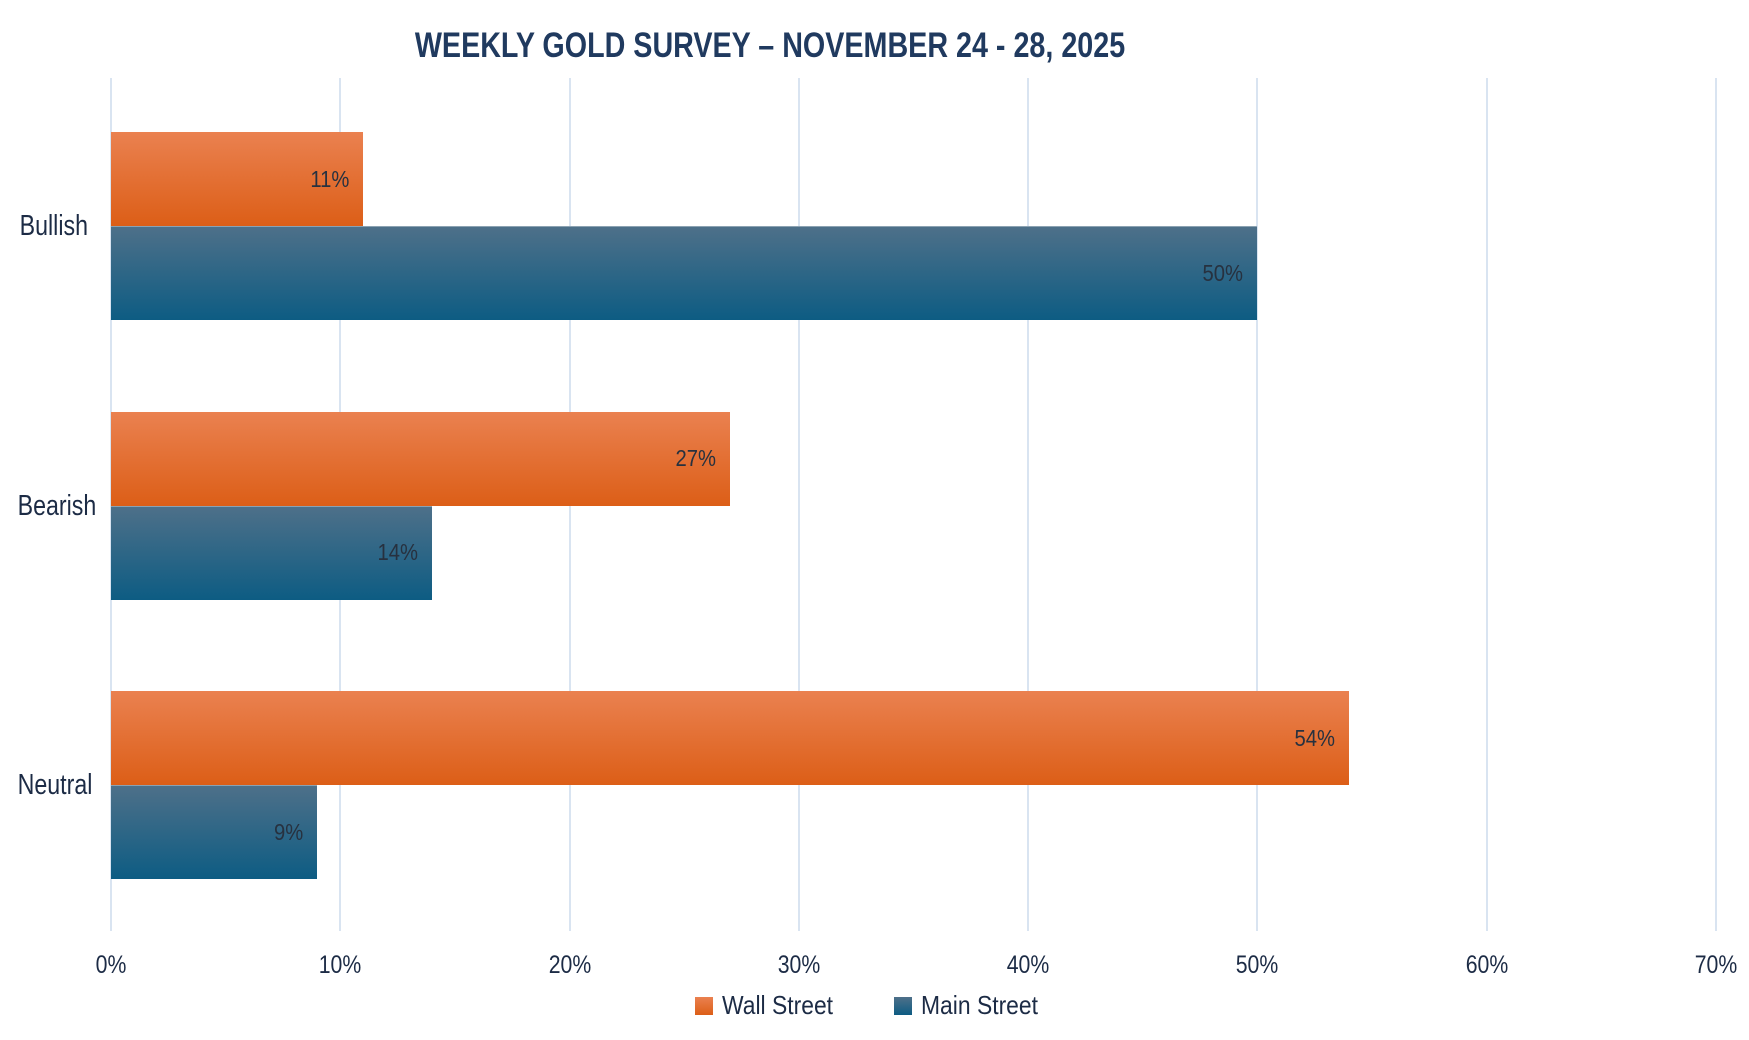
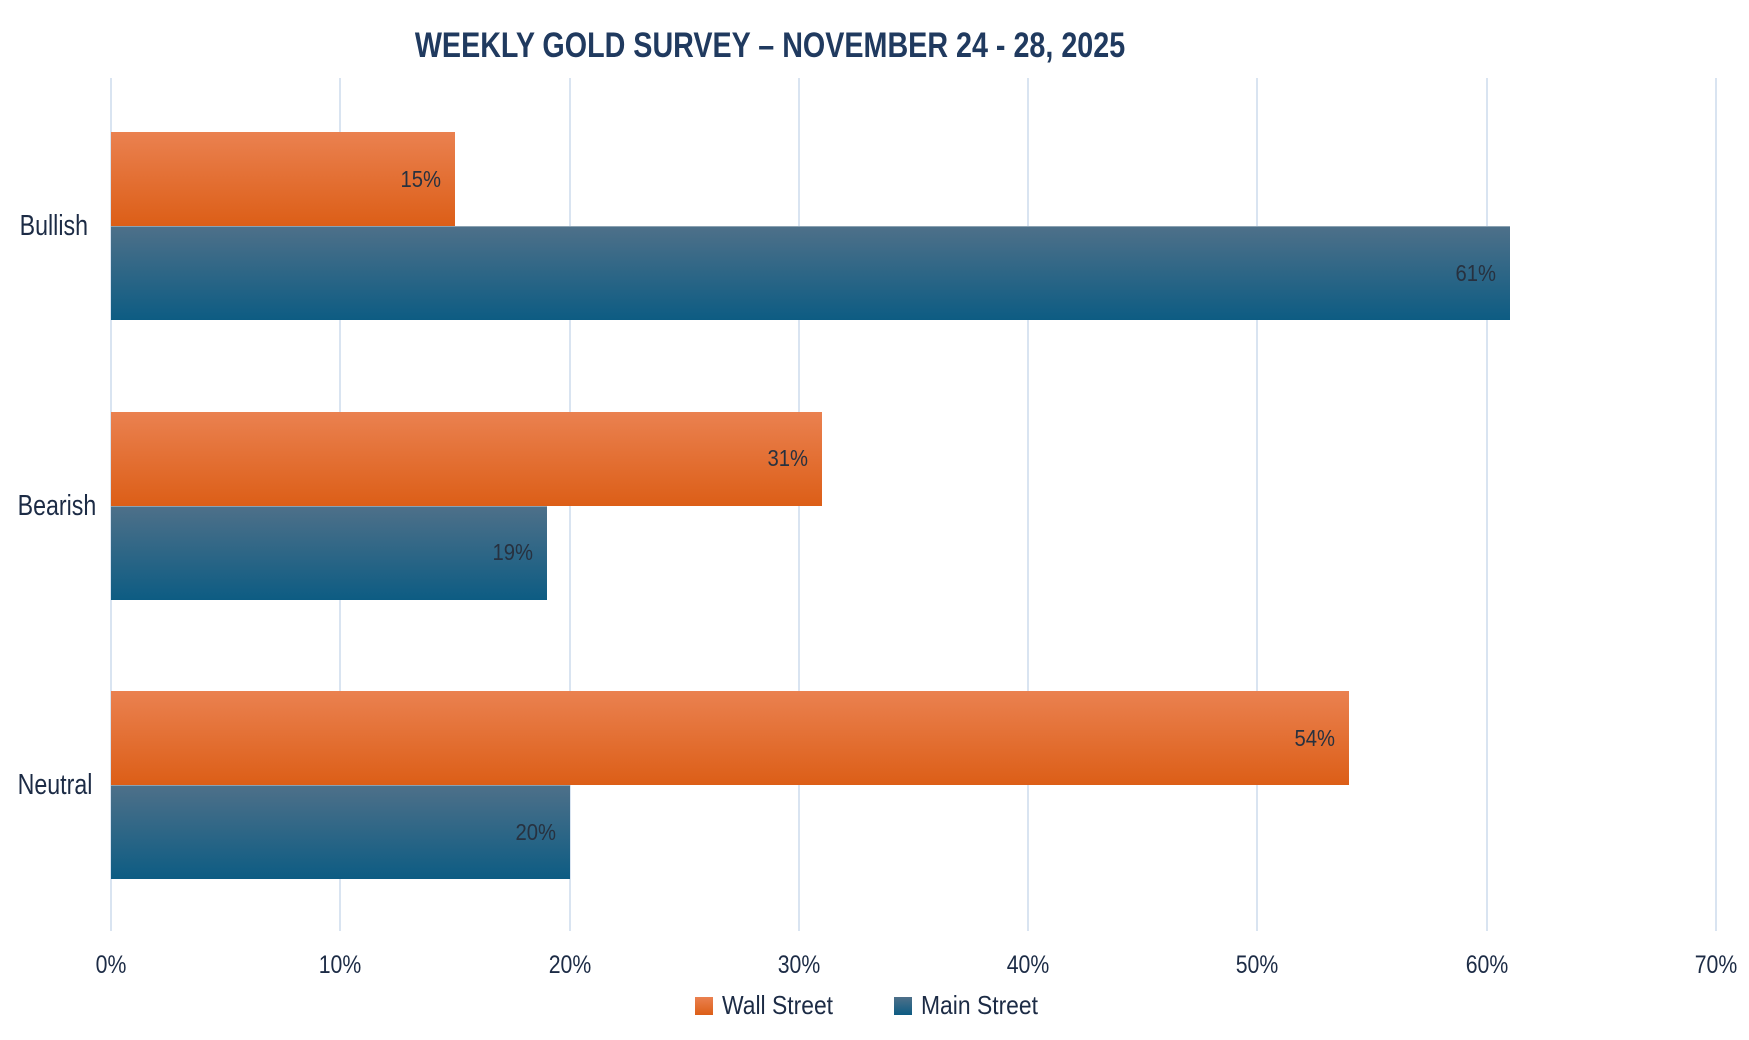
Wall Street/Bullish: 11% -> 15%
Main Street/Bullish: 50% -> 61%
Wall Street/Bearish: 27% -> 31%
Main Street/Bearish: 14% -> 19%
Main Street/Neutral: 9% -> 20%
